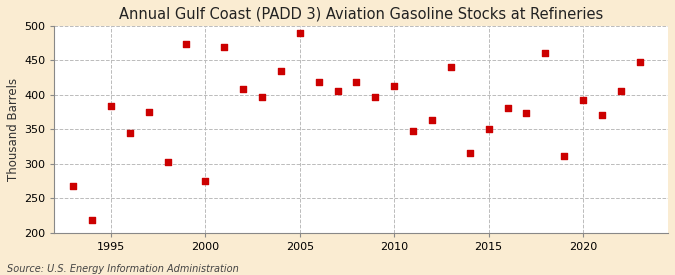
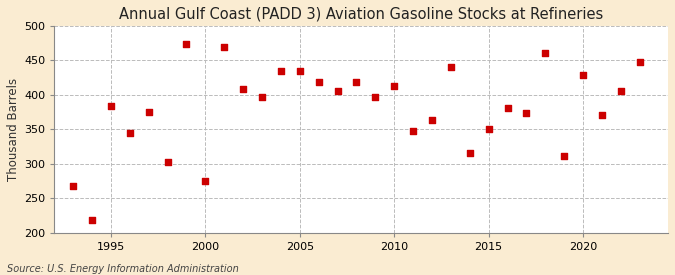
2005: 490 -> 434
2020: 393 -> 428
